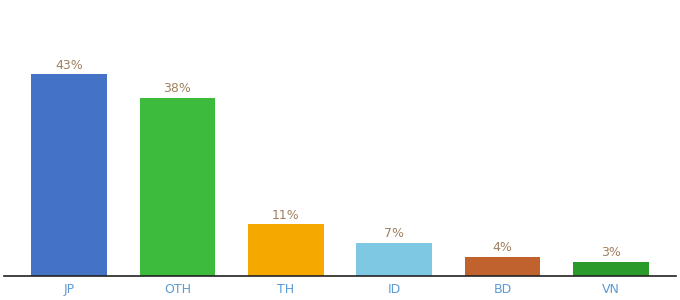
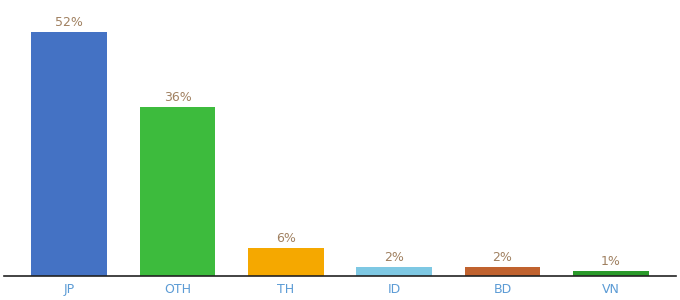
JP: 43% -> 52%
OTH: 38% -> 36%
TH: 11% -> 6%
ID: 7% -> 2%
BD: 4% -> 2%
VN: 3% -> 1%
